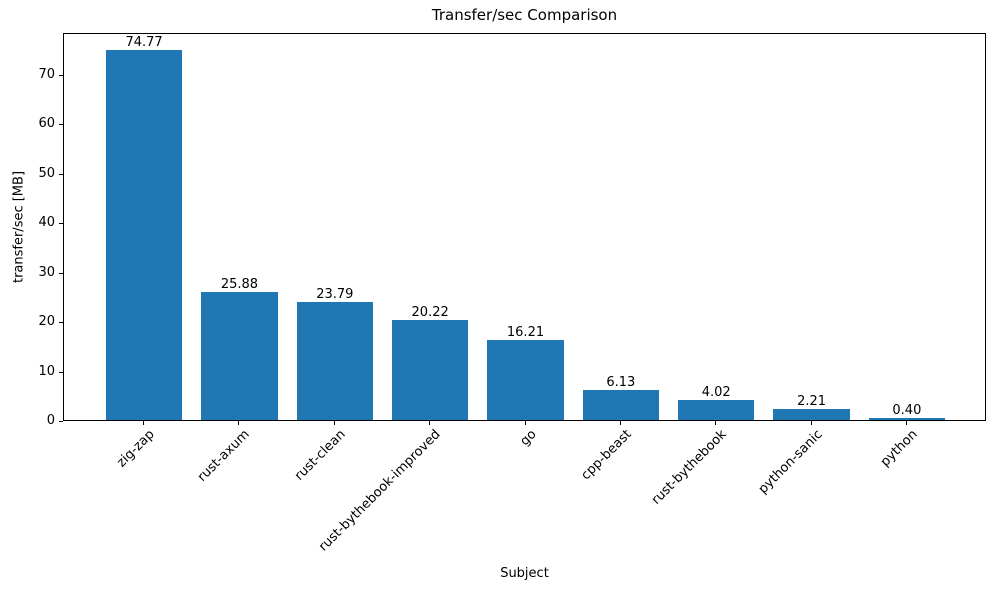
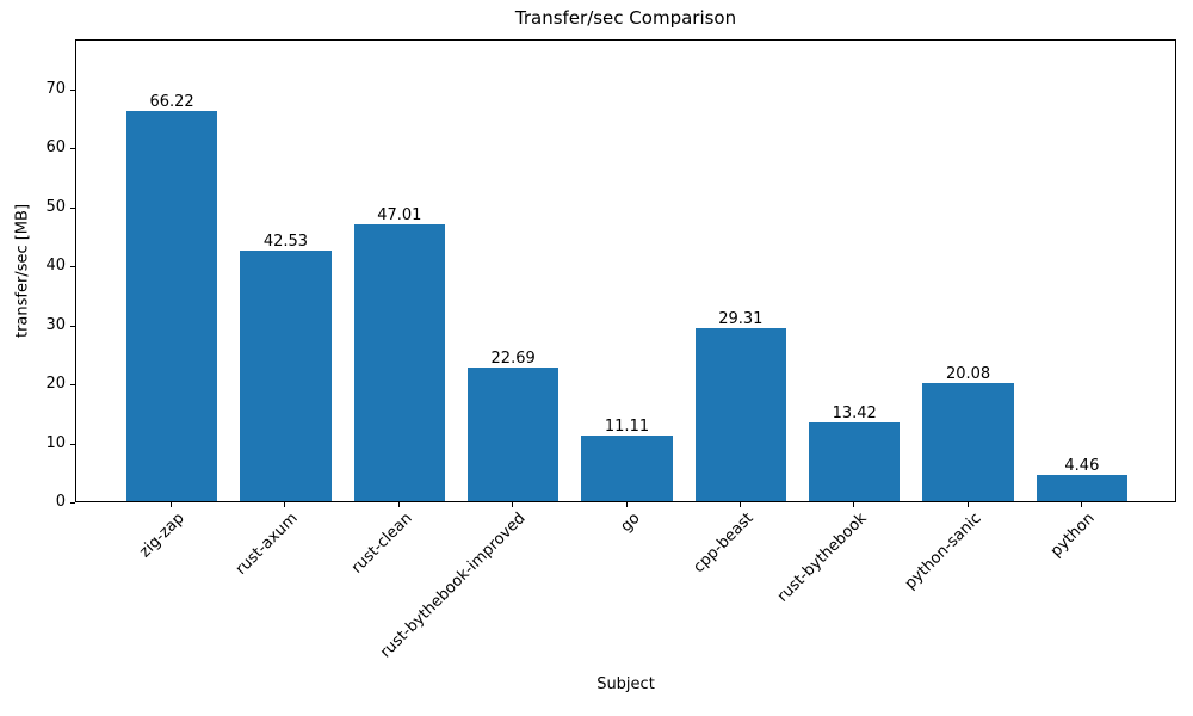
zig-zap: 74.77 -> 66.22
rust-axum: 25.88 -> 42.53
rust-clean: 23.79 -> 47.01
rust-bythebook-improved: 20.22 -> 22.69
go: 16.21 -> 11.11
cpp-beast: 6.13 -> 29.31
rust-bythebook: 4.02 -> 13.42
python-sanic: 2.21 -> 20.08
python: 0.40 -> 4.46
